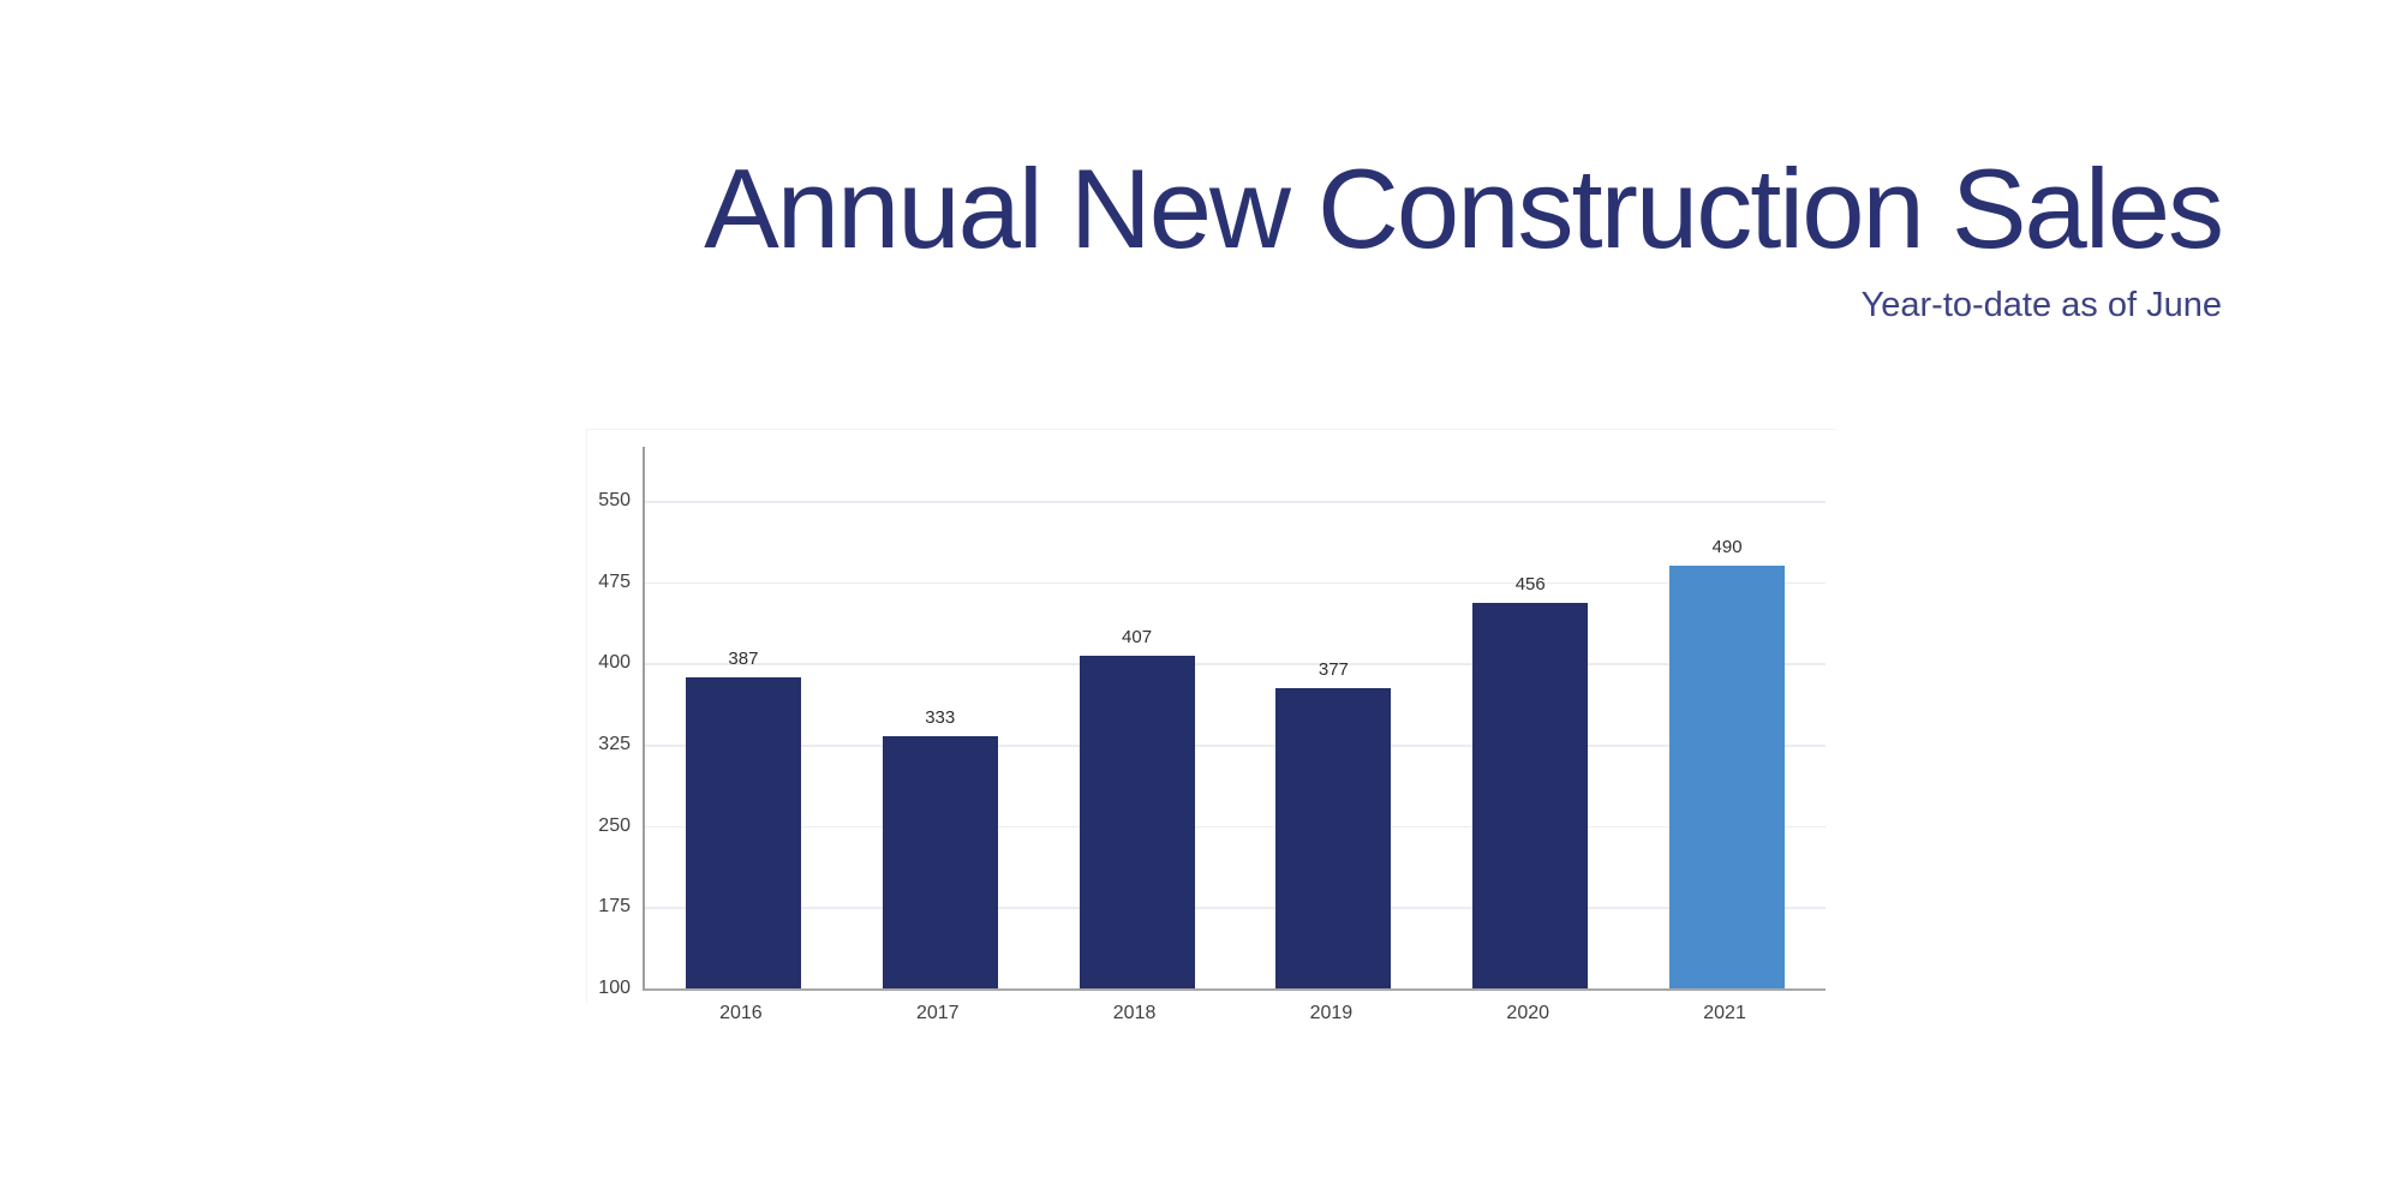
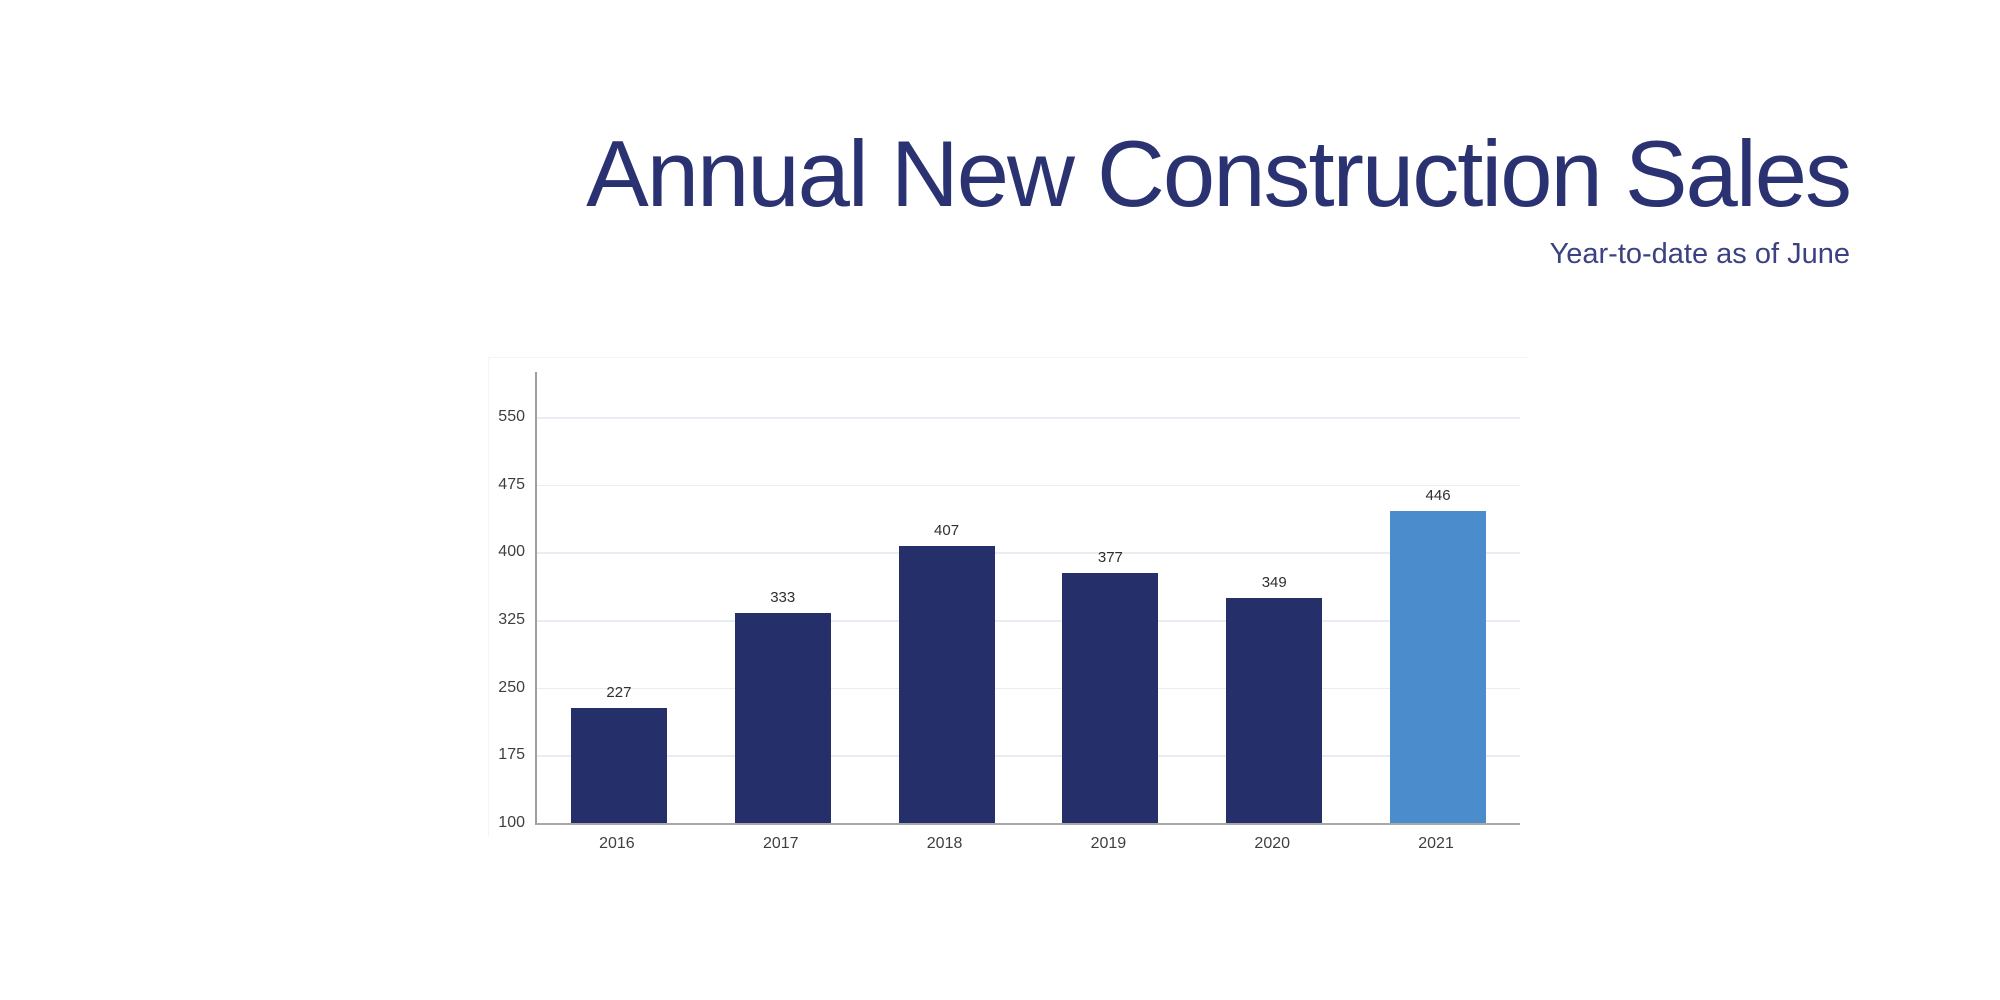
2016: 387 -> 227
2020: 456 -> 349
2021: 490 -> 446
